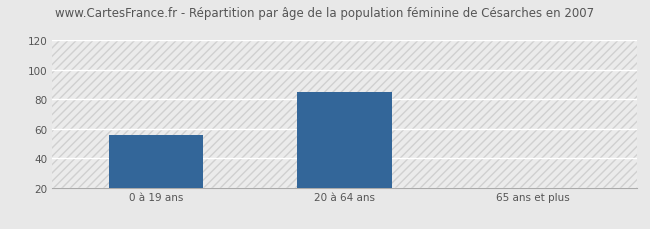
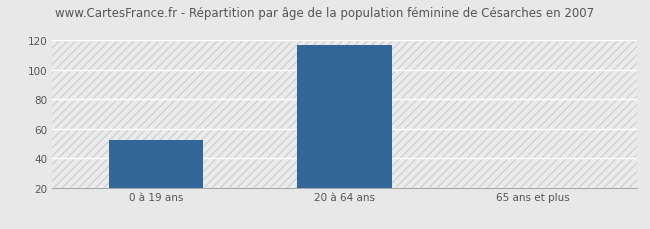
0 à 19 ans: 56 -> 52
20 à 64 ans: 85 -> 117
